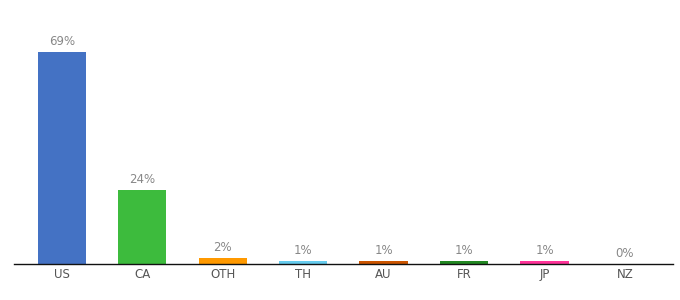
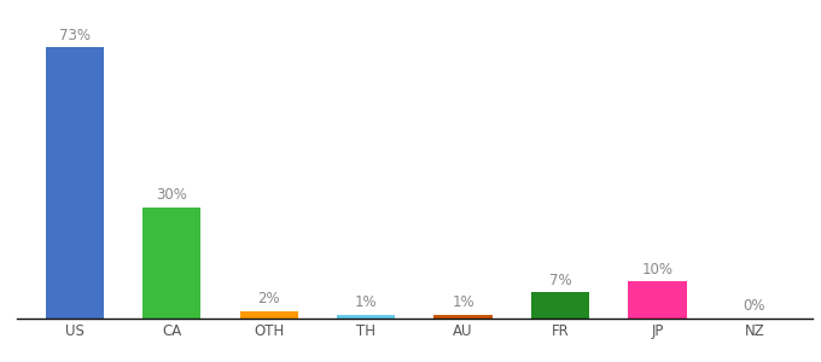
US: 69% -> 73%
CA: 24% -> 30%
FR: 1% -> 7%
JP: 1% -> 10%
